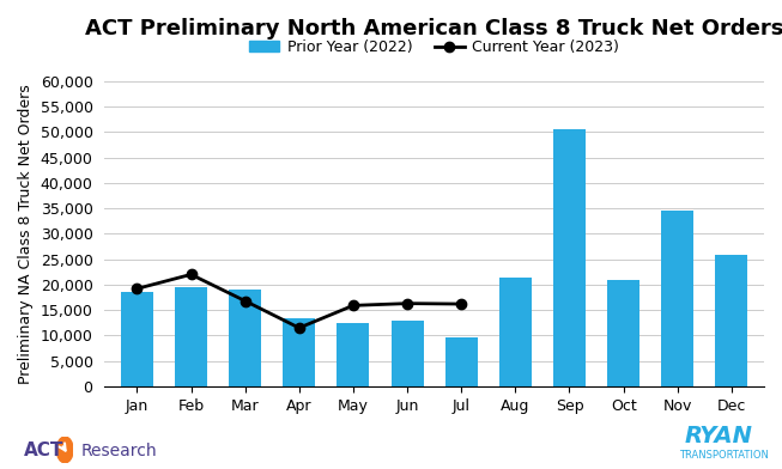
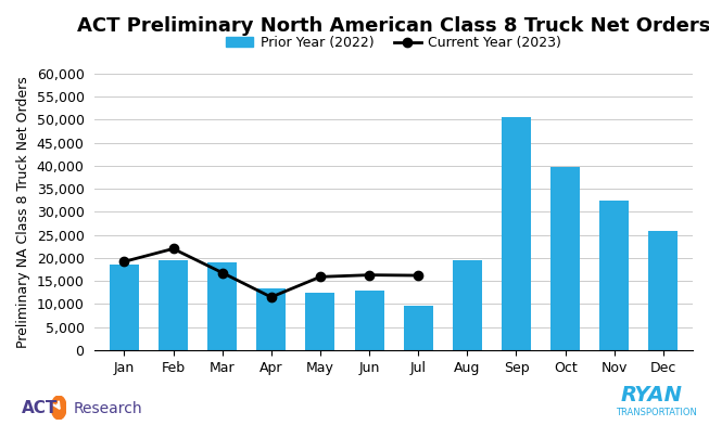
Prior Year (2022)/Aug: 21,500 -> 19,500
Prior Year (2022)/Oct: 21,000 -> 39,800
Prior Year (2022)/Nov: 34,500 -> 32,500
